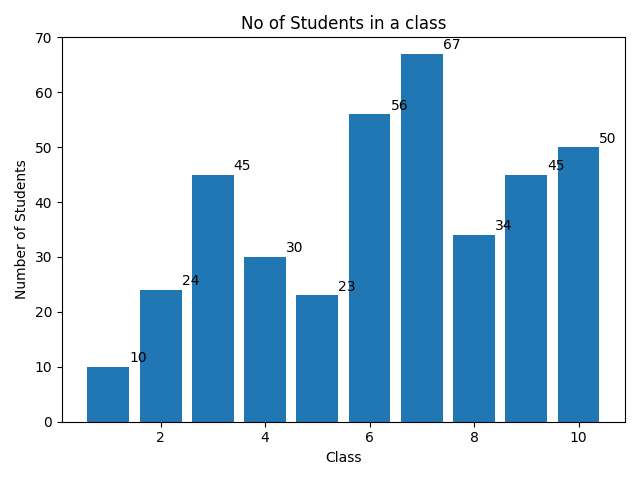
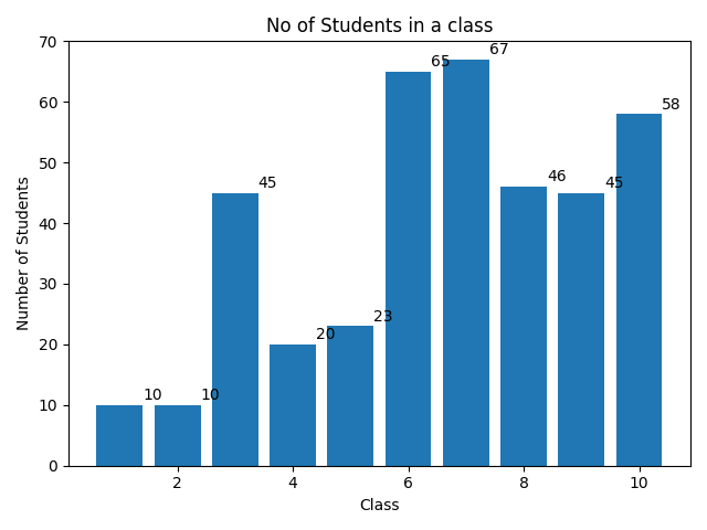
2: 24 -> 10
4: 30 -> 20
6: 56 -> 65
8: 34 -> 46
10: 50 -> 58
